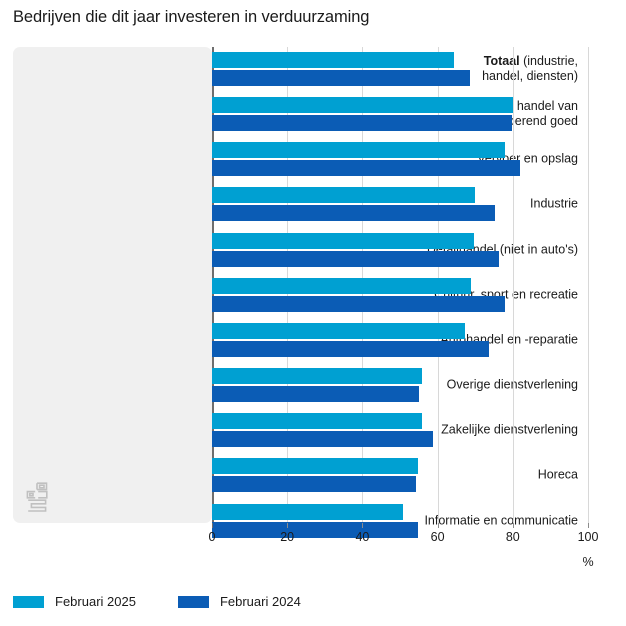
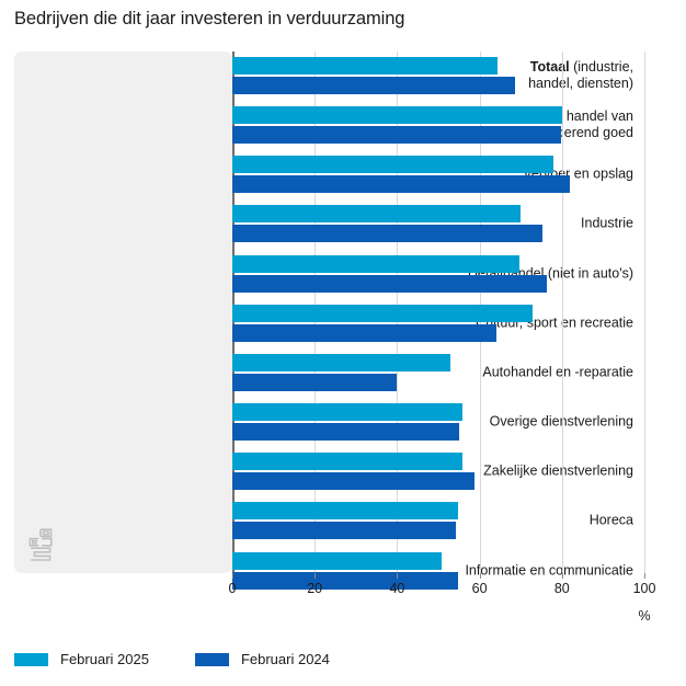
Februari 2025/Cultuur, sport en recreatie: 69 -> 73
Februari 2024/Cultuur, sport en recreatie: 78 -> 64
Februari 2025/Autohandel en -reparatie: 67 -> 53
Februari 2024/Autohandel en -reparatie: 74 -> 40
